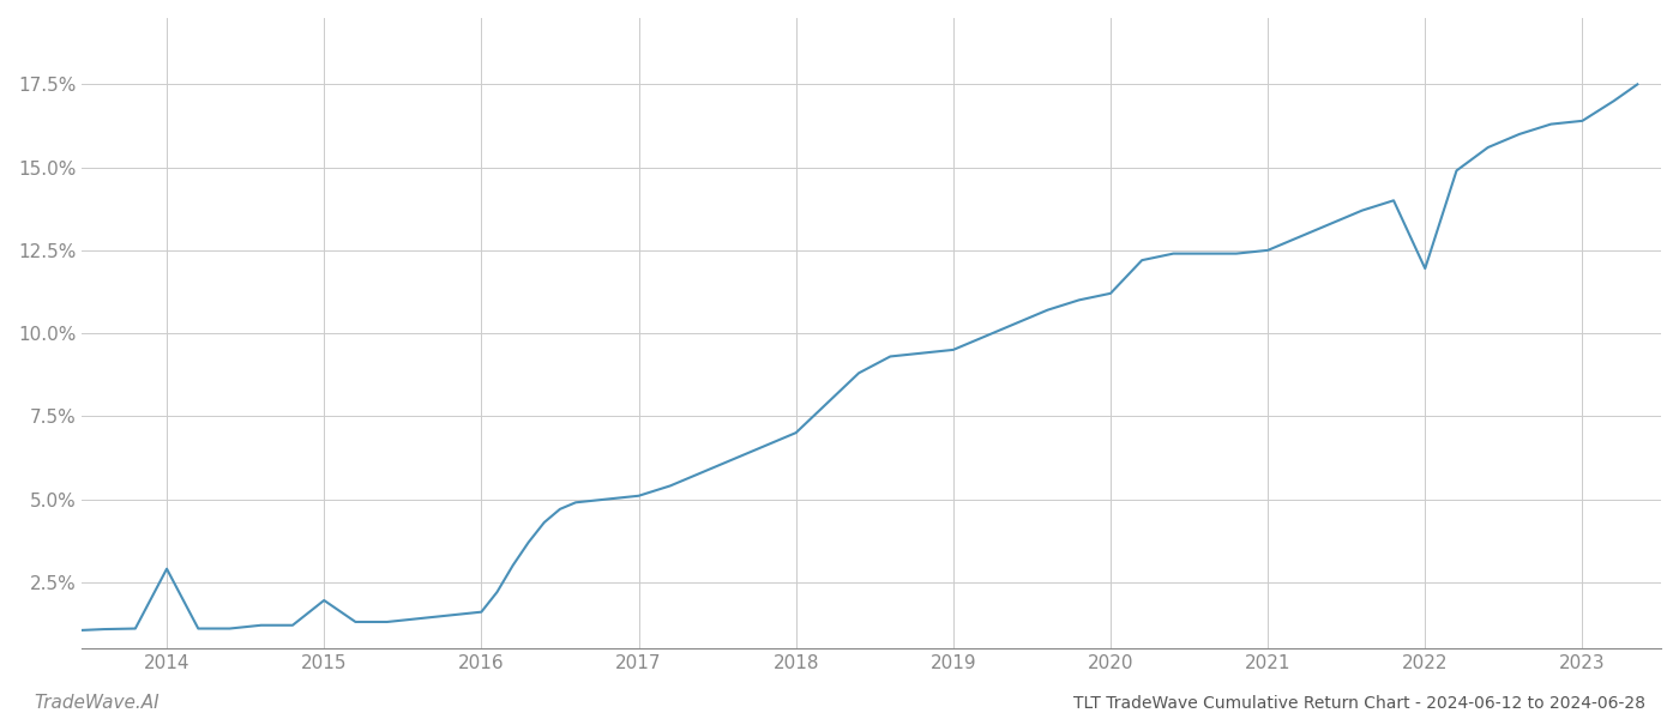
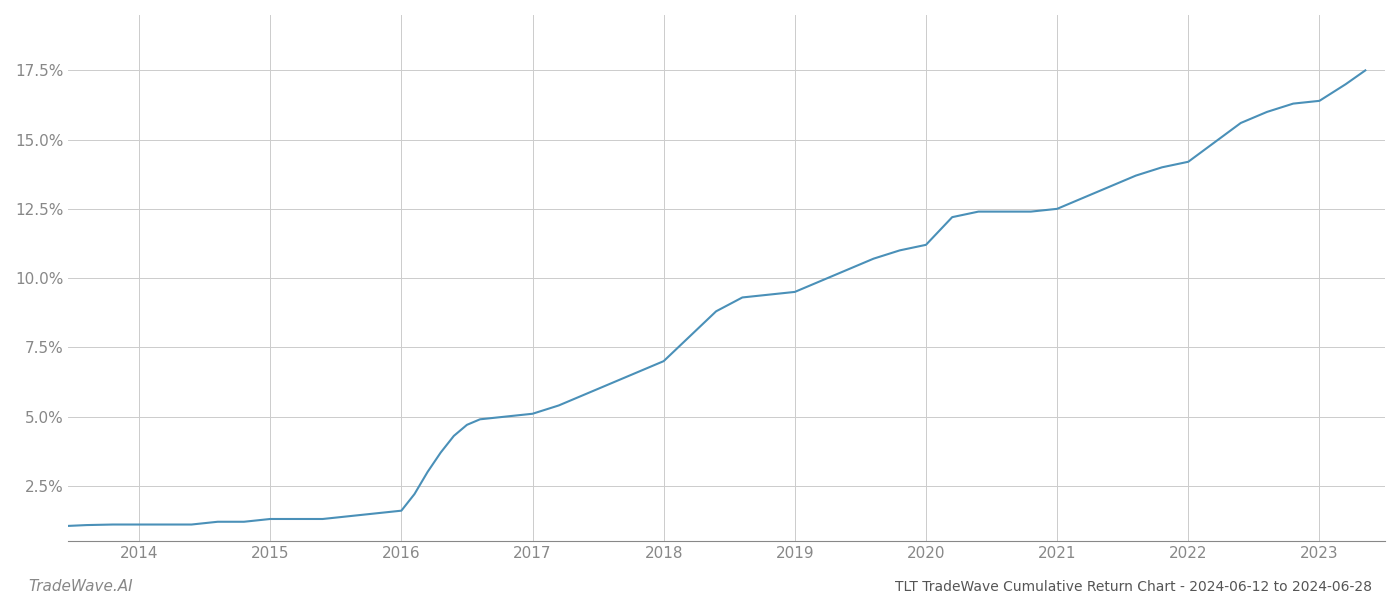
2014: 2.90% -> 1.10%
2015: 1.95% -> 1.30%
2022: 11.95% -> 14.20%
